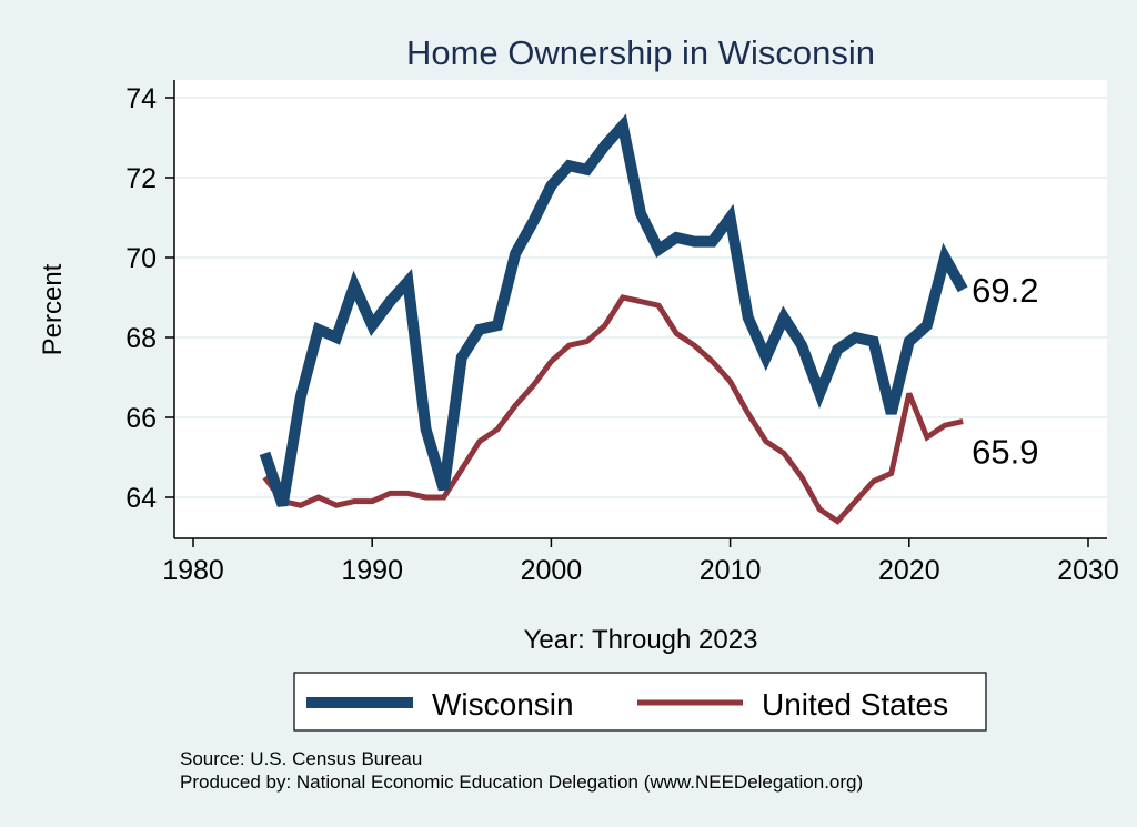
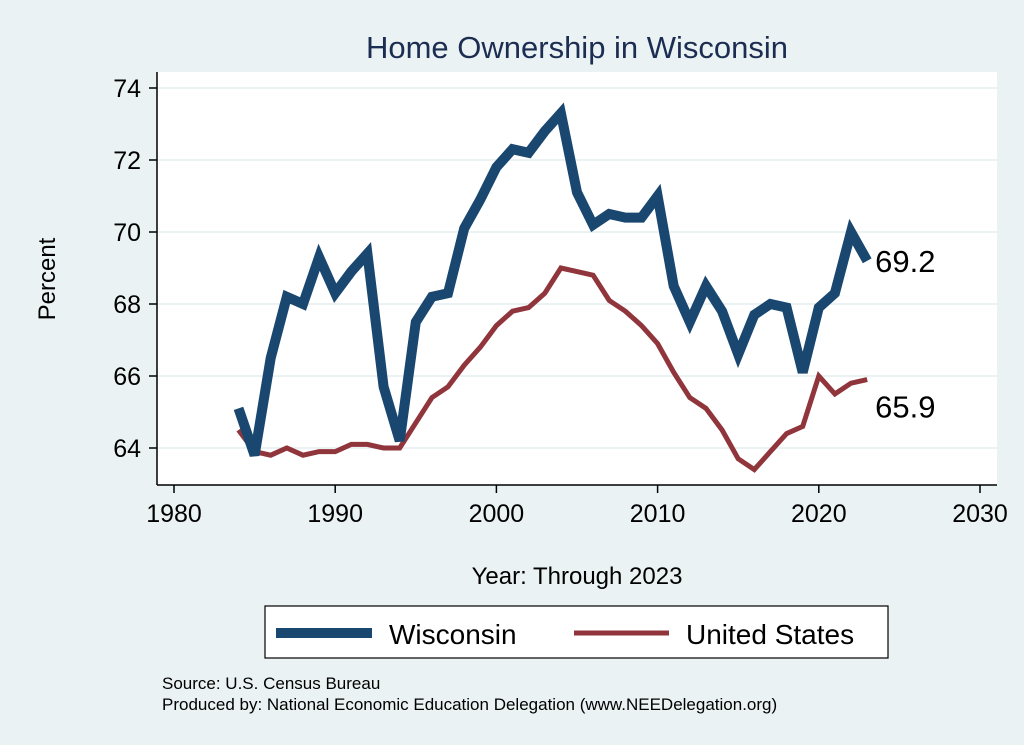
United States/2020: 66.6 -> 66.0
